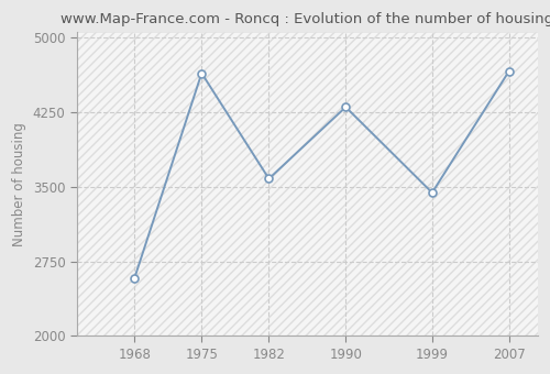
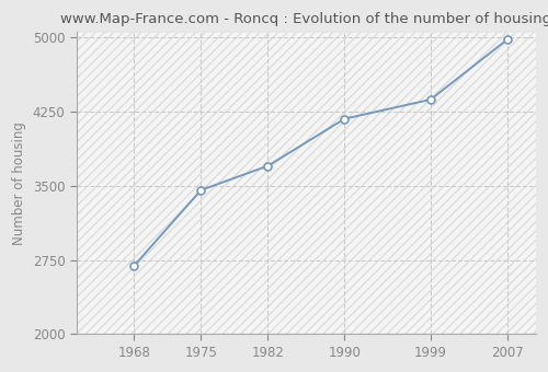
1968: 2580 -> 2690
1975: 4640 -> 3460
1982: 3580 -> 3700
1990: 4300 -> 4180
1999: 3440 -> 4370
2007: 4660 -> 4980
